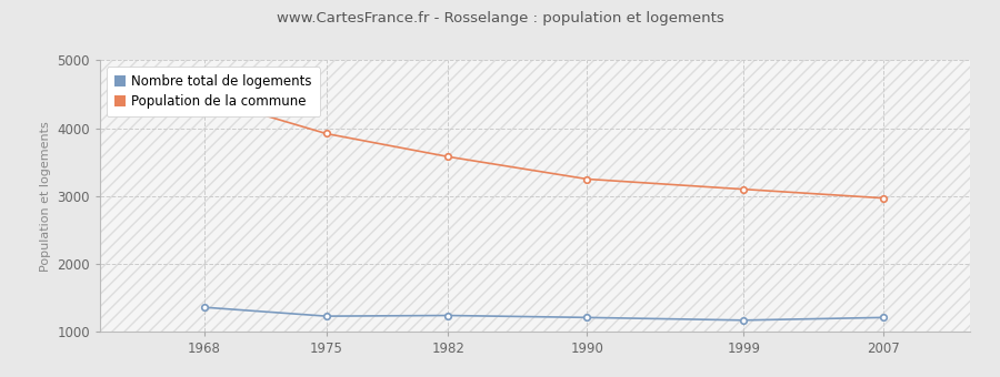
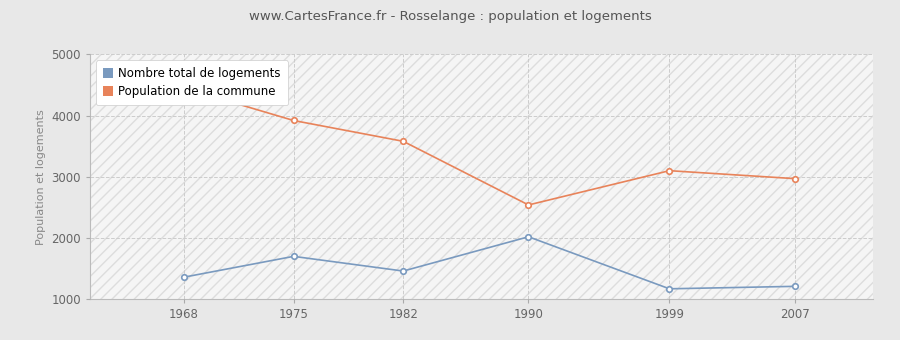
Nombre total de logements/1975: 1230 -> 1700
Nombre total de logements/1982: 1240 -> 1460
Population de la commune/1990: 3250 -> 2540
Nombre total de logements/1990: 1210 -> 2020
